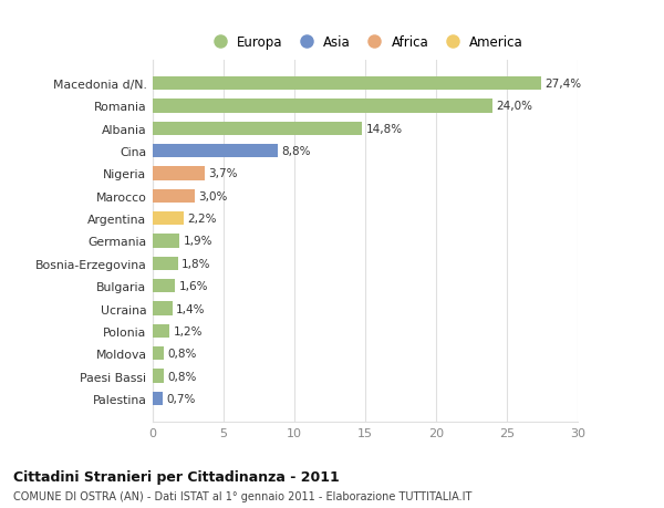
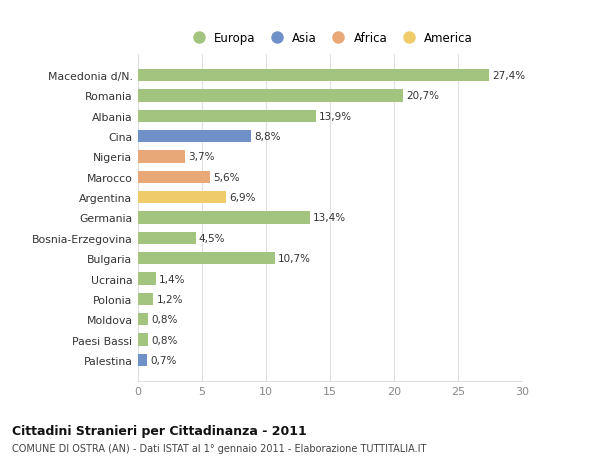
Romania: 24,0% -> 20,7%
Albania: 14,8% -> 13,9%
Marocco: 3,0% -> 5,6%
Argentina: 2,2% -> 6,9%
Germania: 1,9% -> 13,4%
Bosnia-Erzegovina: 1,8% -> 4,5%
Bulgaria: 1,6% -> 10,7%
